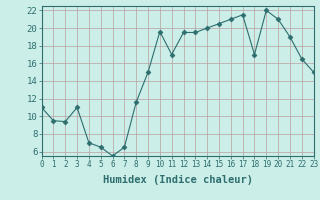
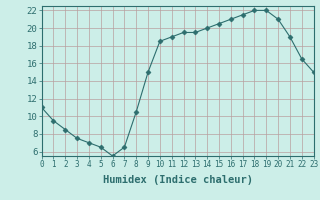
2: 9.4 -> 8.5
3: 11.0 -> 7.5
8: 11.6 -> 10.5
10: 19.6 -> 18.5
11: 17.0 -> 19.0
18: 17.0 -> 22.0
